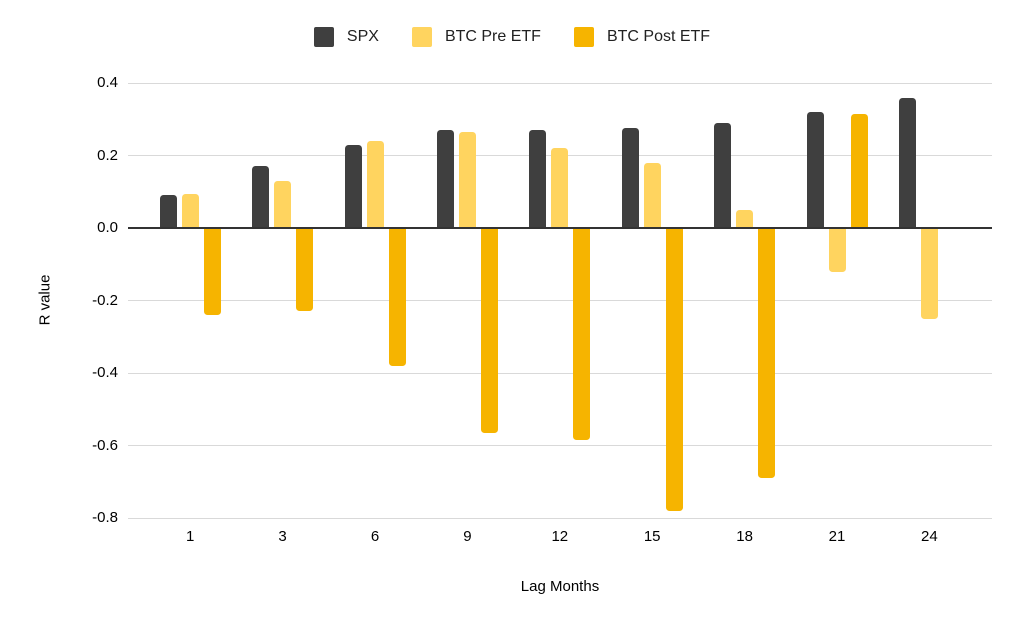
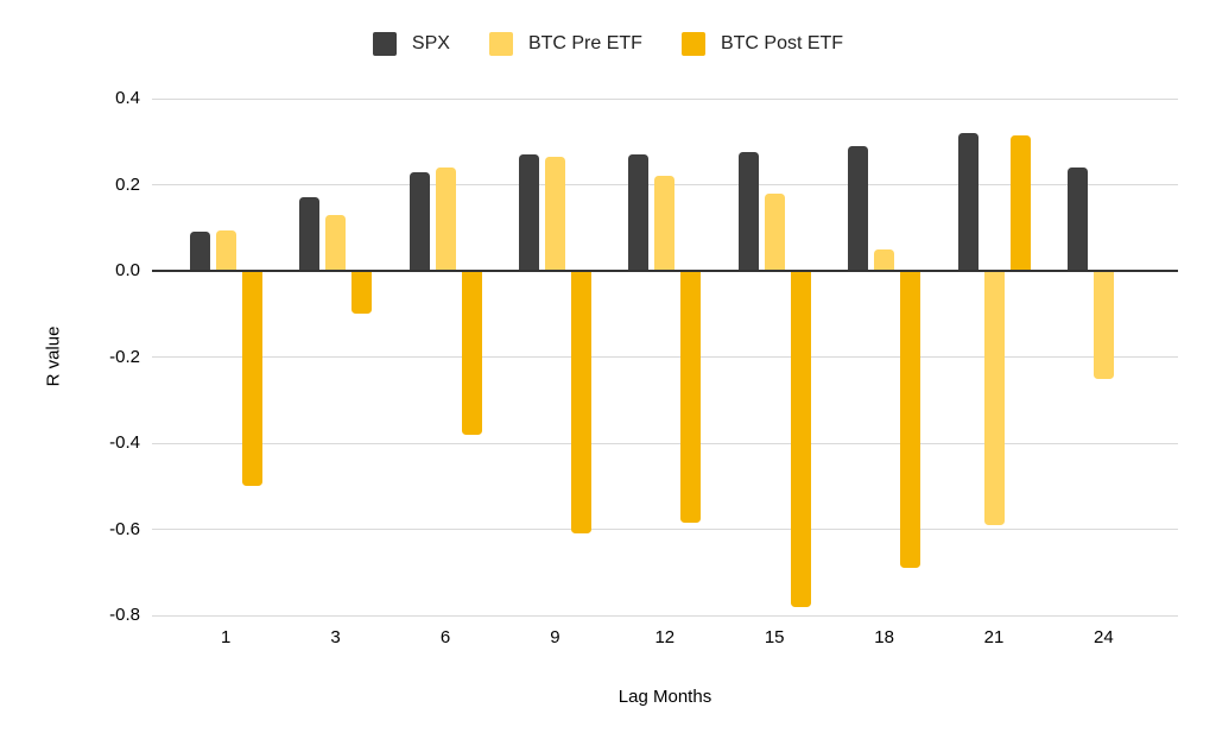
BTC Post ETF/1: -0.24 -> -0.50
BTC Post ETF/3: -0.23 -> -0.10
BTC Post ETF/9: -0.56 -> -0.61
BTC Pre ETF/21: -0.12 -> -0.59
SPX/24: 0.36 -> 0.24
